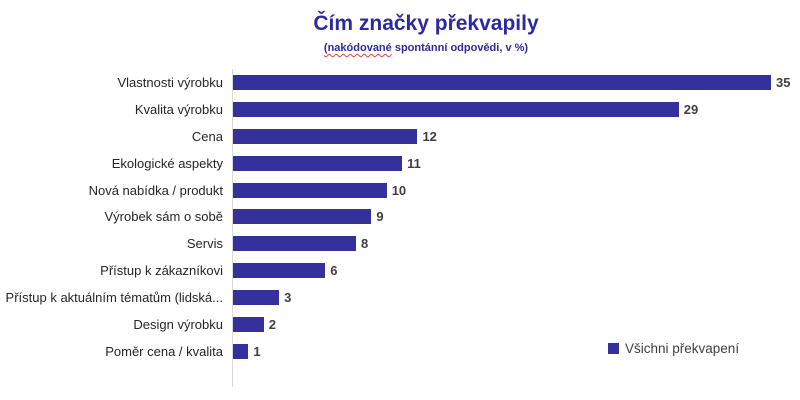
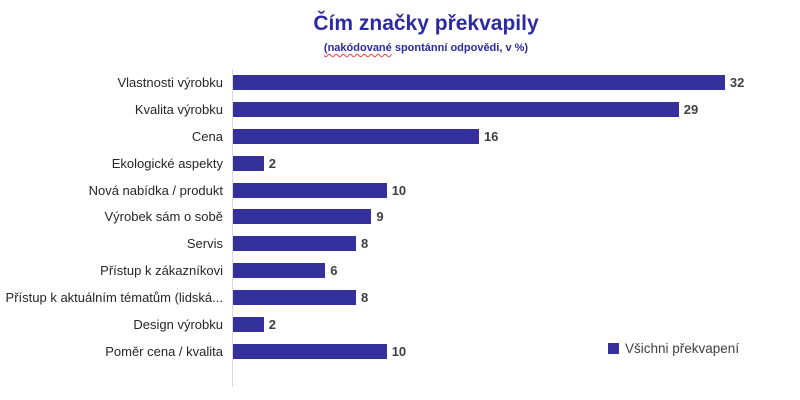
Vlastnosti výrobku: 35 -> 32
Cena: 12 -> 16
Ekologické aspekty: 11 -> 2
Přístup k aktuálním tématům (lidská...: 3 -> 8
Poměr cena / kvalita: 1 -> 10
